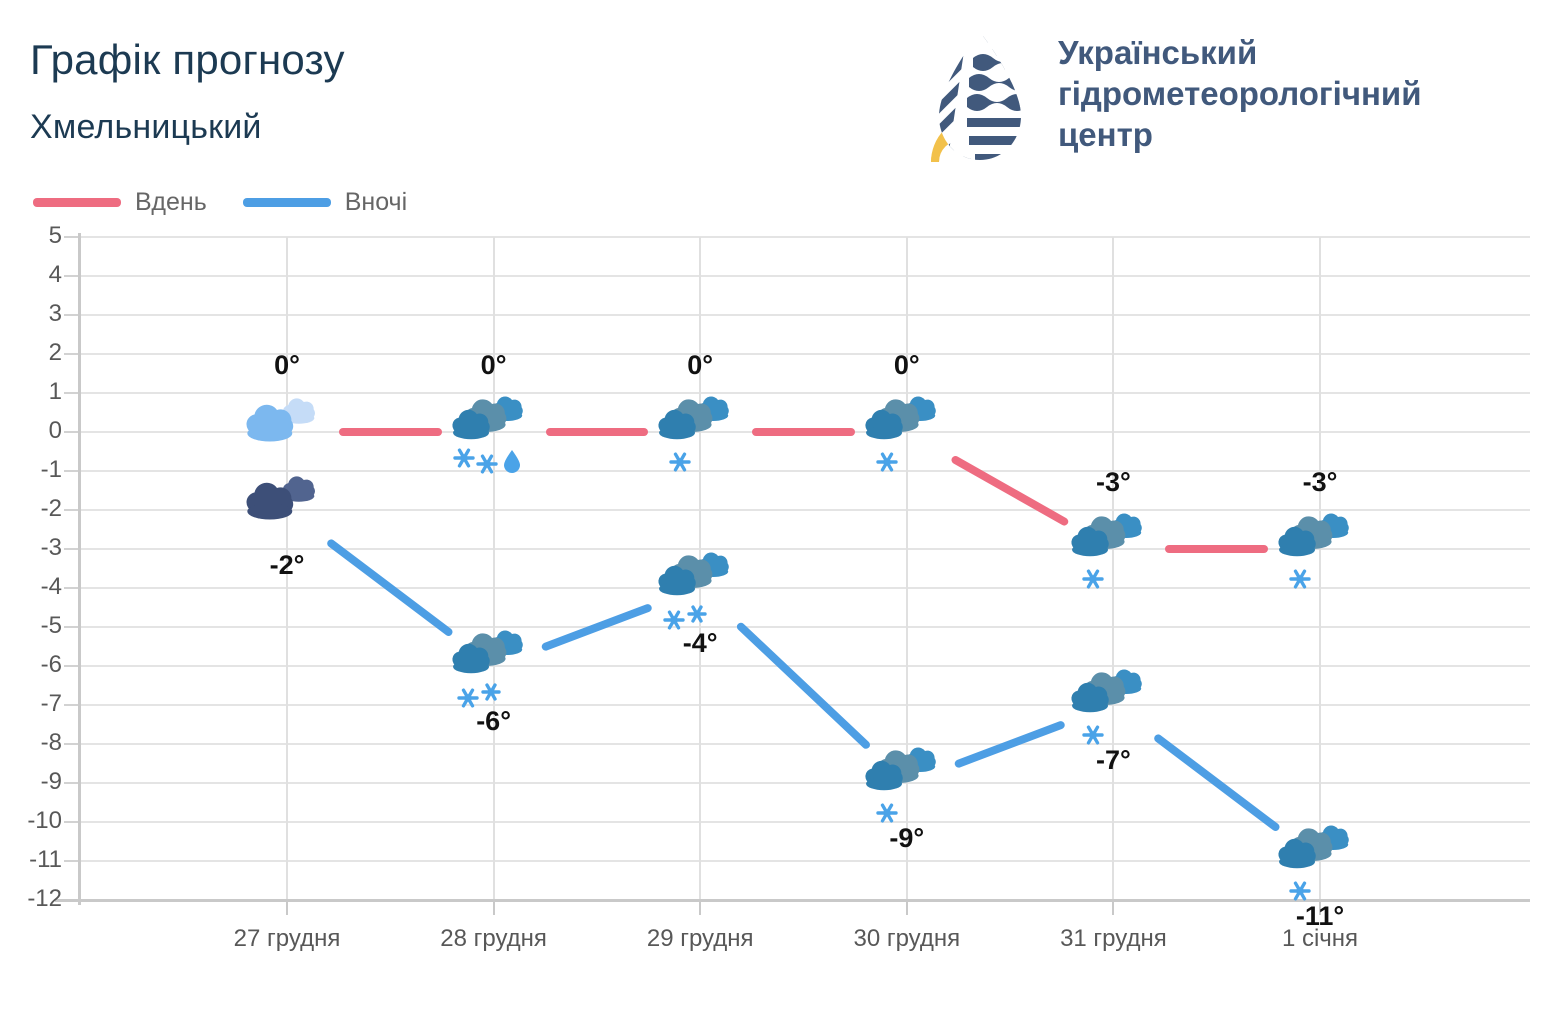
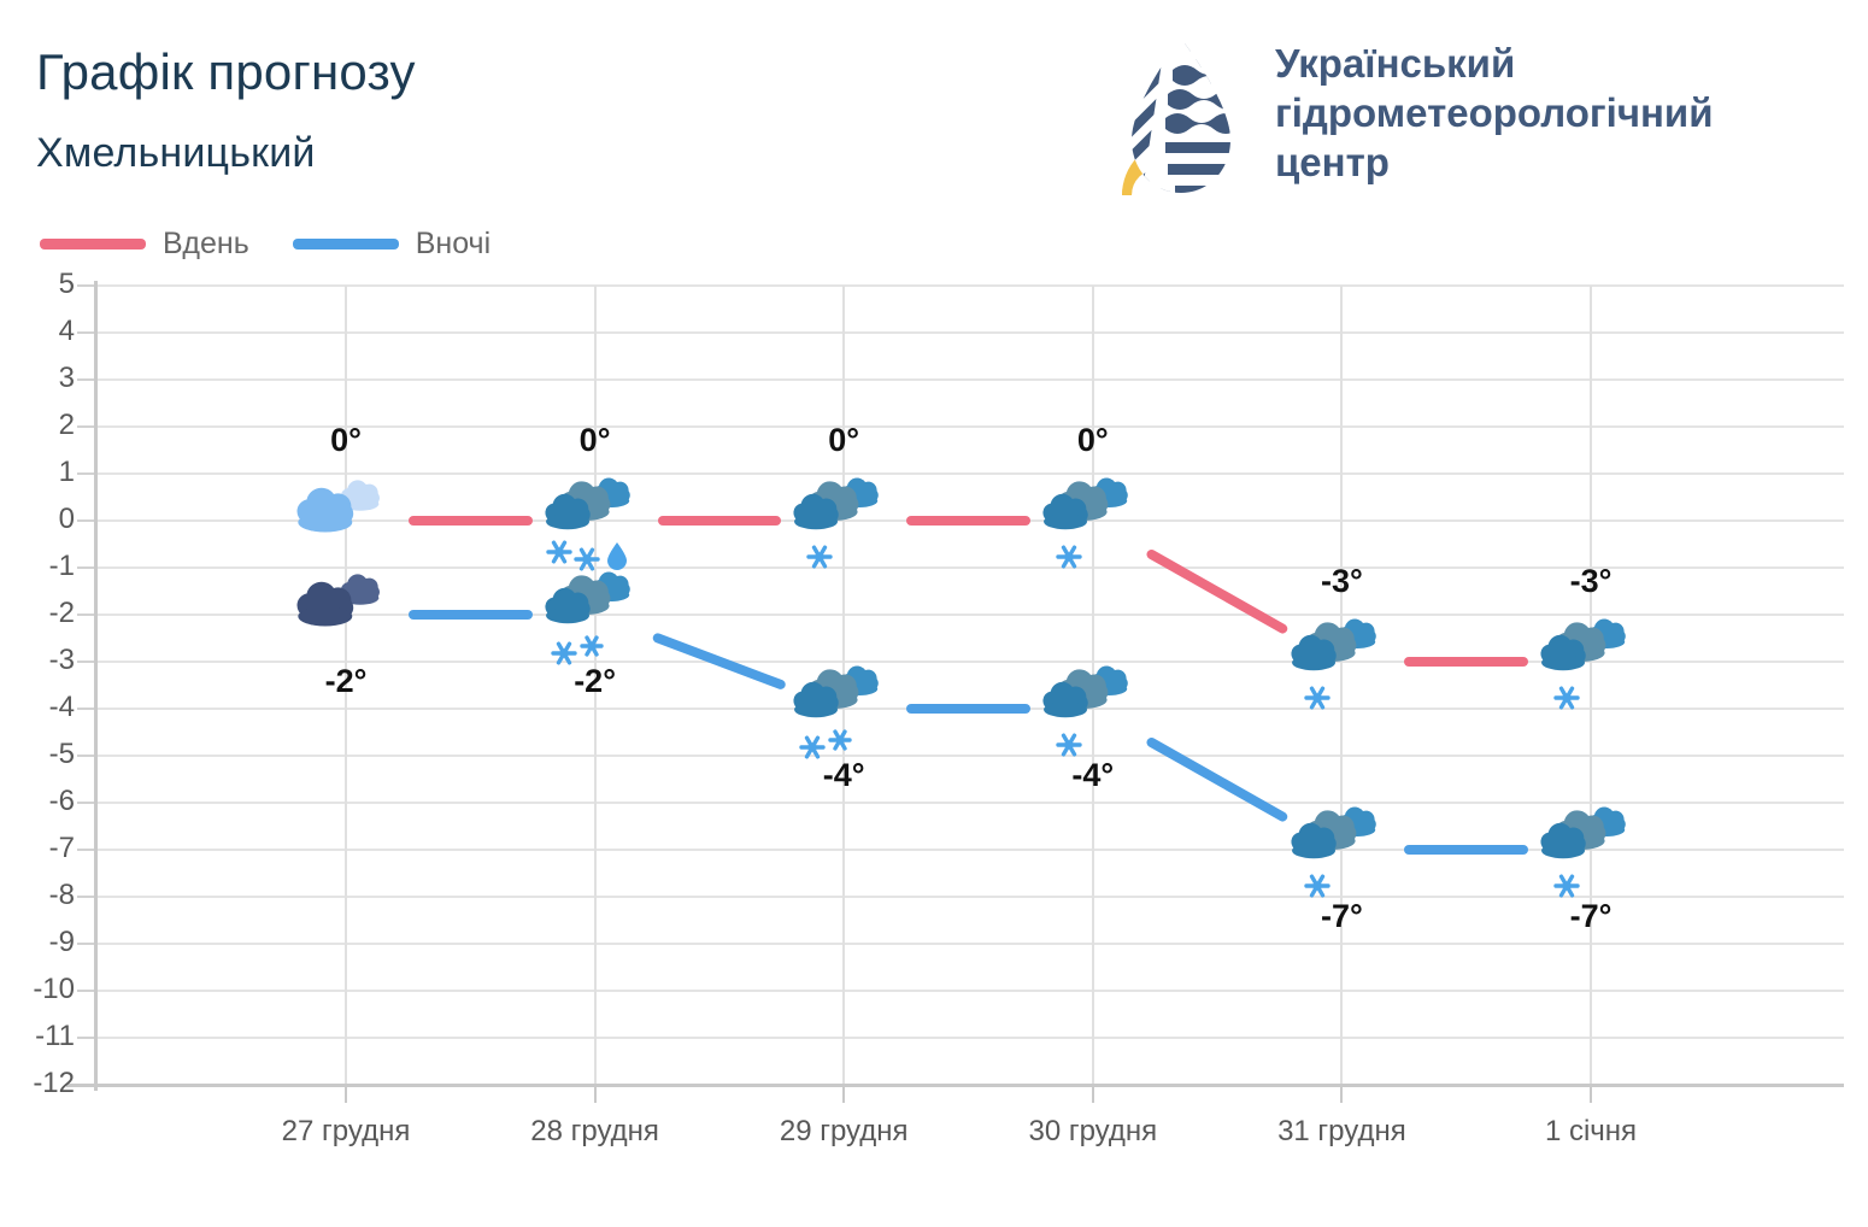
Вночі/28 грудня: -6° -> -2°
Вночі/30 грудня: -9° -> -4°
Вночі/1 січня: -11° -> -7°
